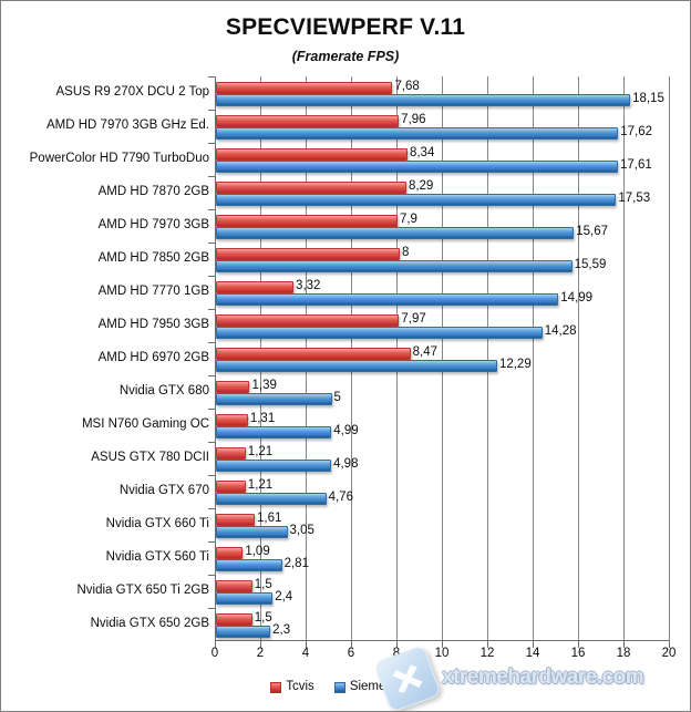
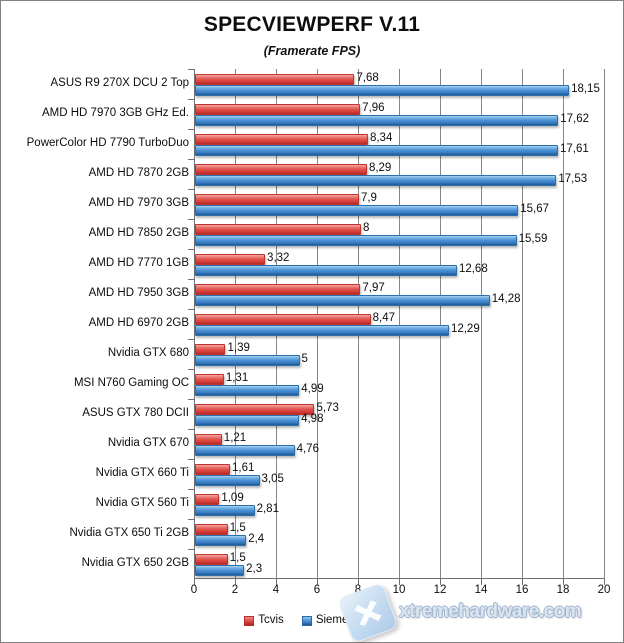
Siemens NX/AMD HD 7770 1GB: 14,99 -> 12,68
Tcvis/ASUS GTX 780 DCII: 1,21 -> 5,73
